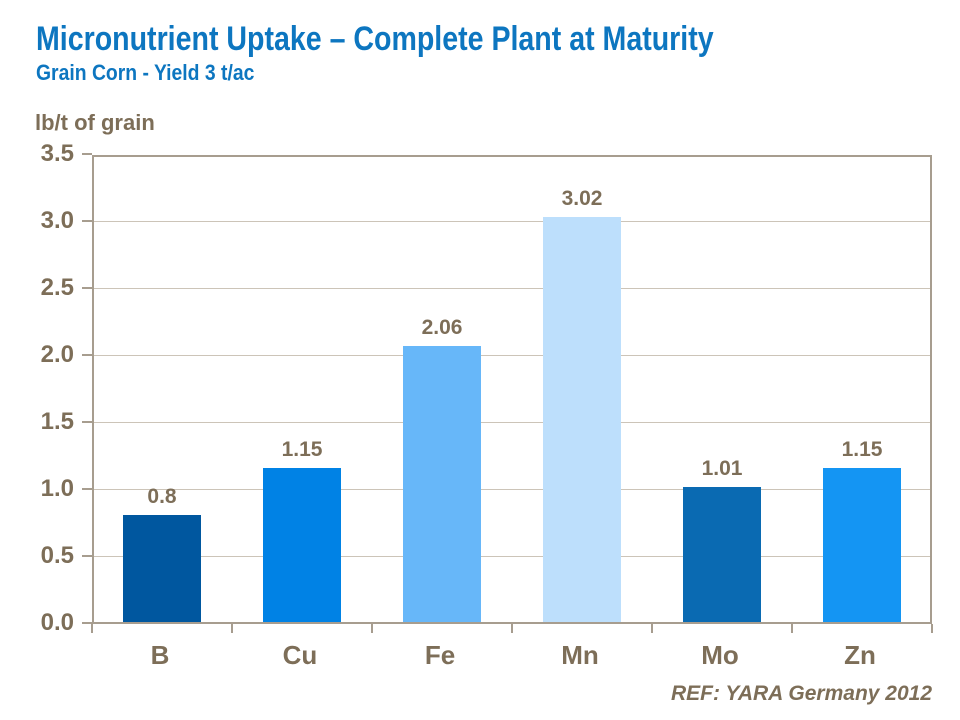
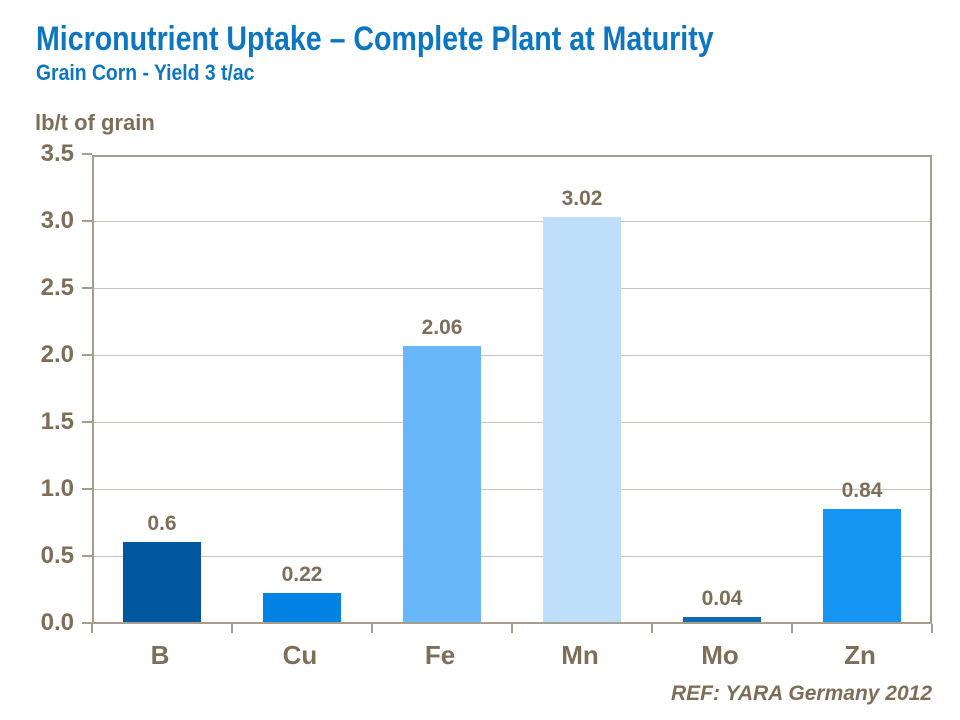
B: 0.8 -> 0.6
Cu: 1.15 -> 0.22
Mo: 1.01 -> 0.04
Zn: 1.15 -> 0.84
